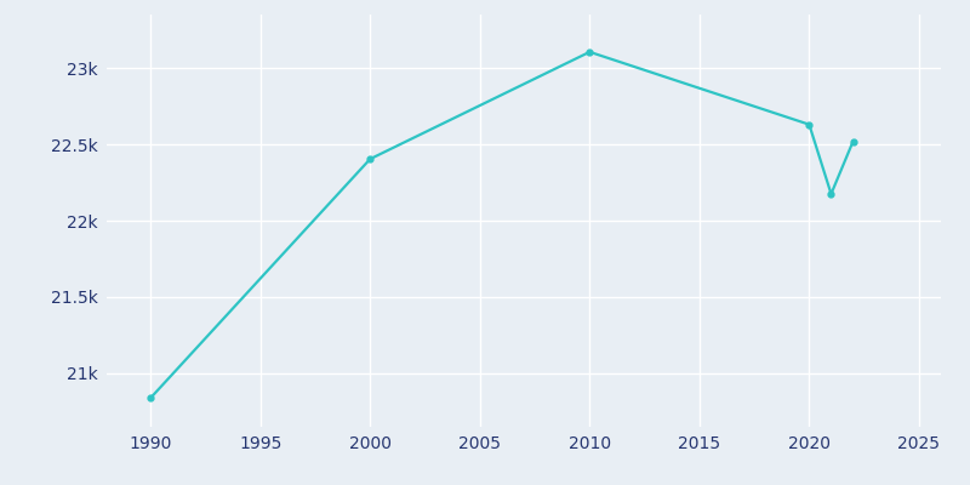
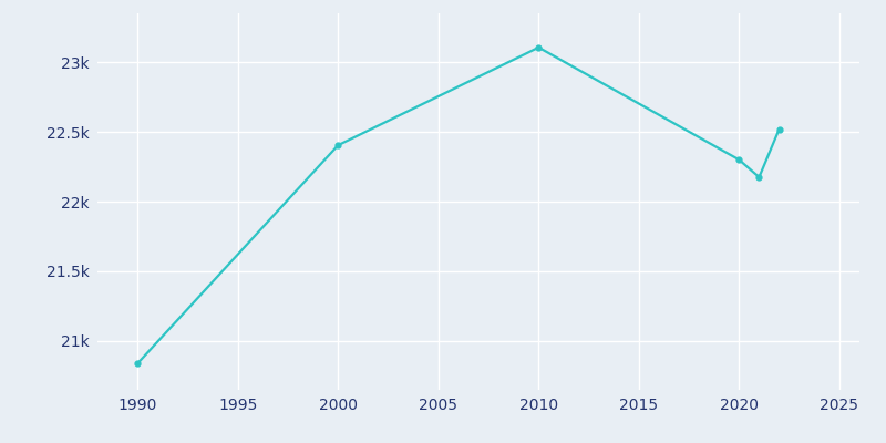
2020: 22.63k -> 22.30k
